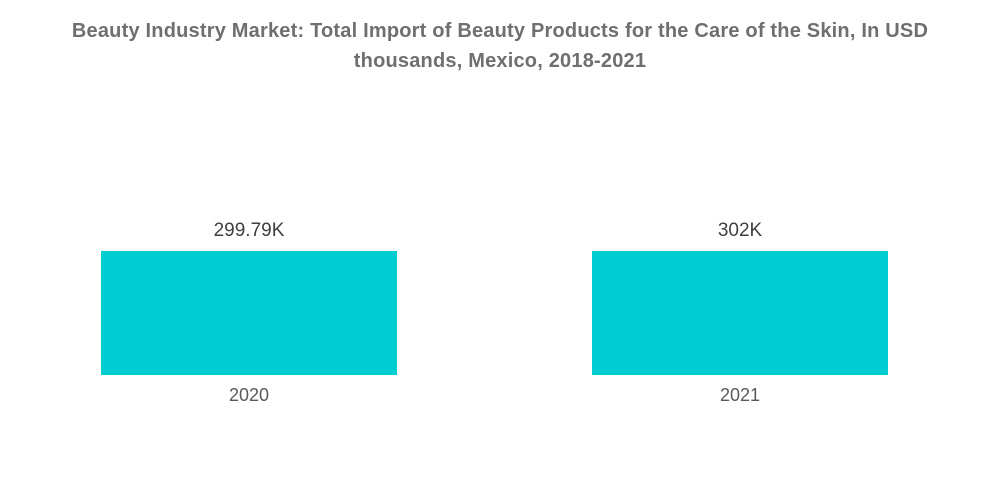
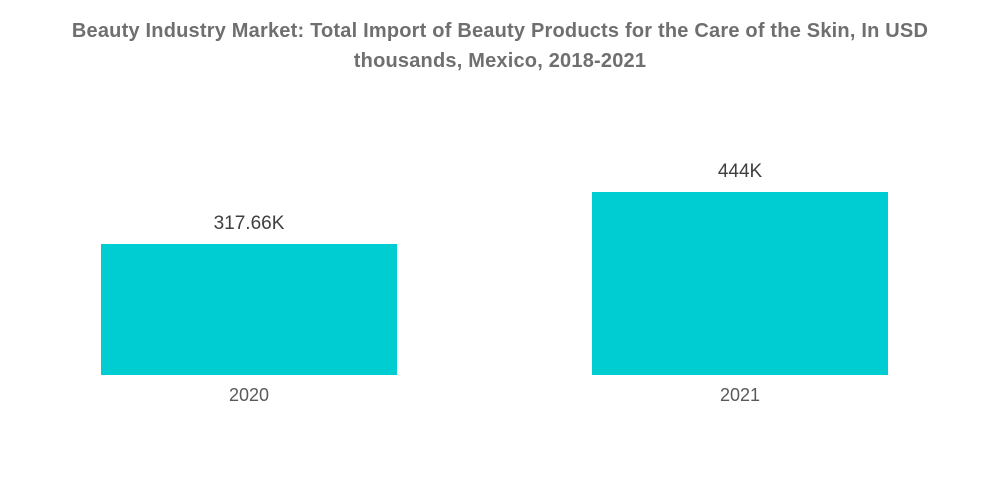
2020: 299.79K -> 317.66K
2021: 302K -> 444K
